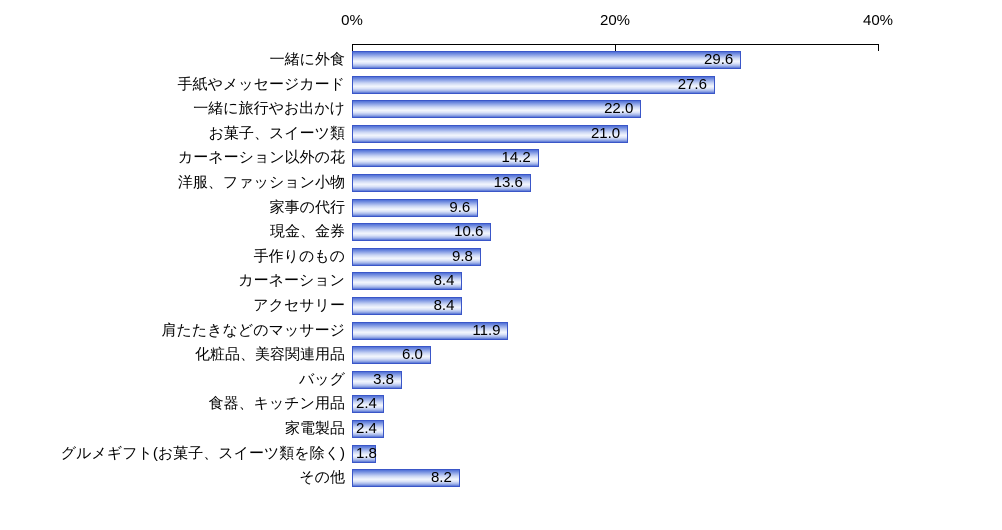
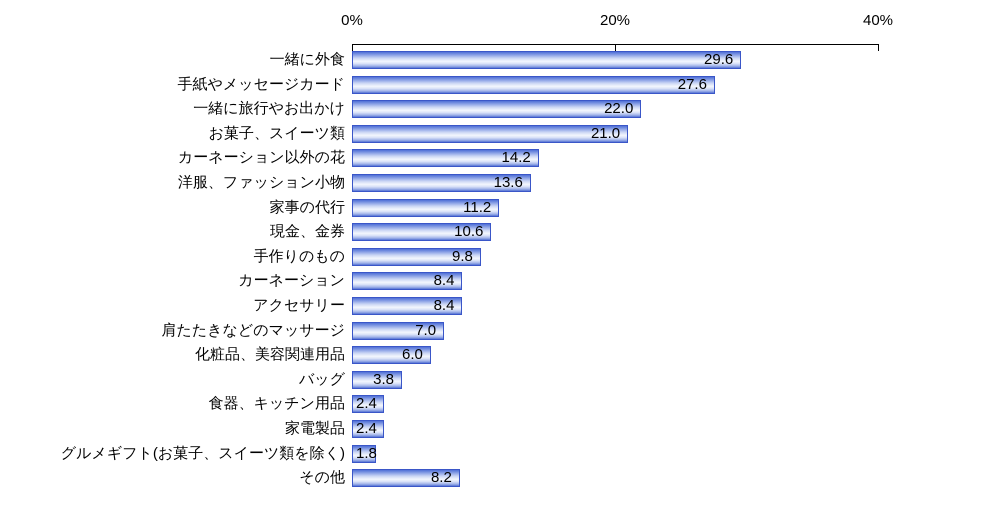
家事の代行: 9.6 -> 11.2
肩たたきなどのマッサージ: 11.9 -> 7.0
